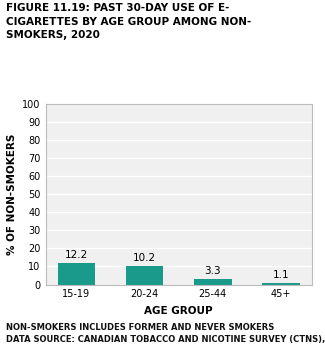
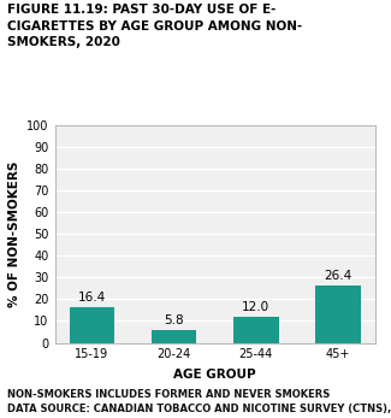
15-19: 12.2 -> 16.4
20-24: 10.2 -> 5.8
25-44: 3.3 -> 12.0
45+: 1.1 -> 26.4
